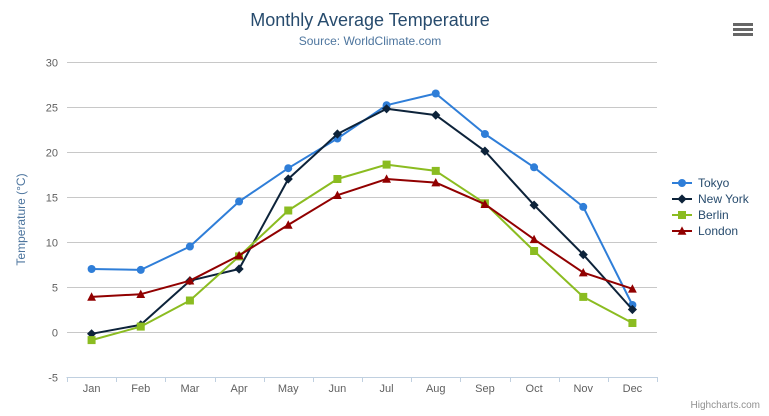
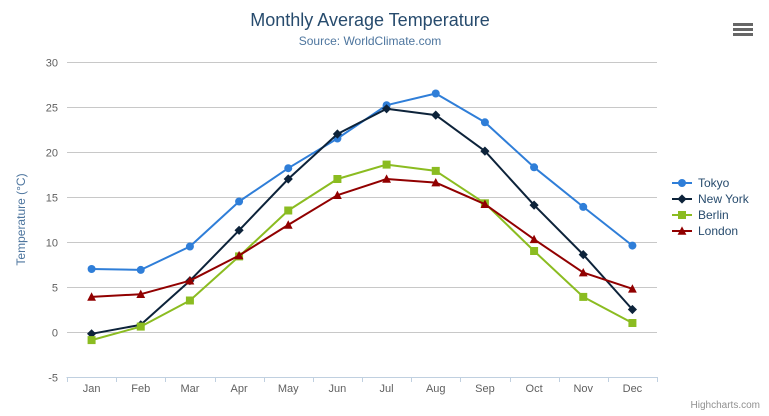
New York/Apr: 7 -> 11
Tokyo/Sep: 22 -> 23
Tokyo/Dec: 3 -> 10
